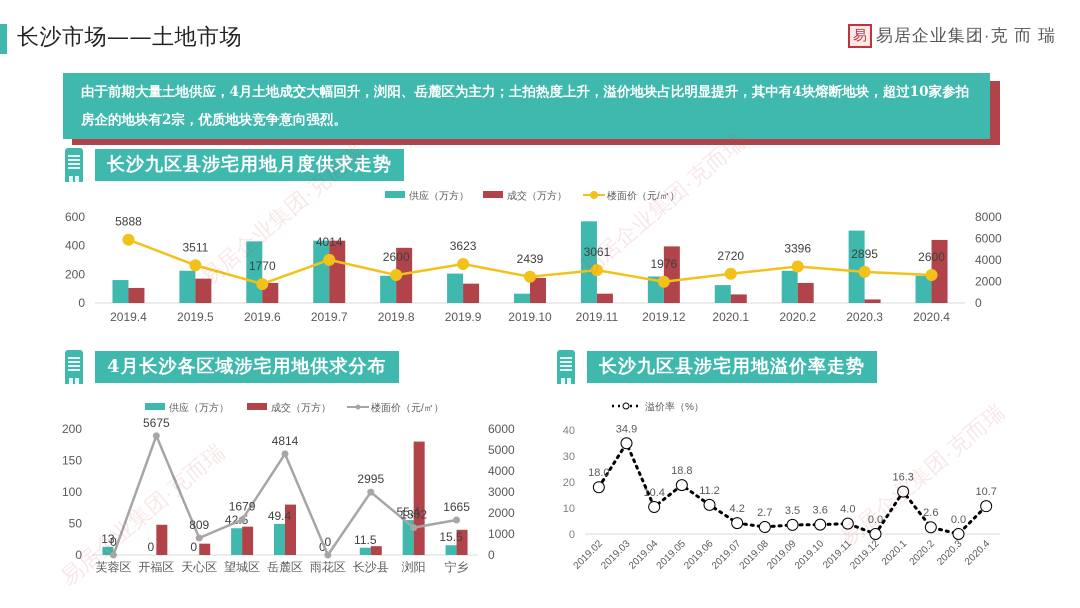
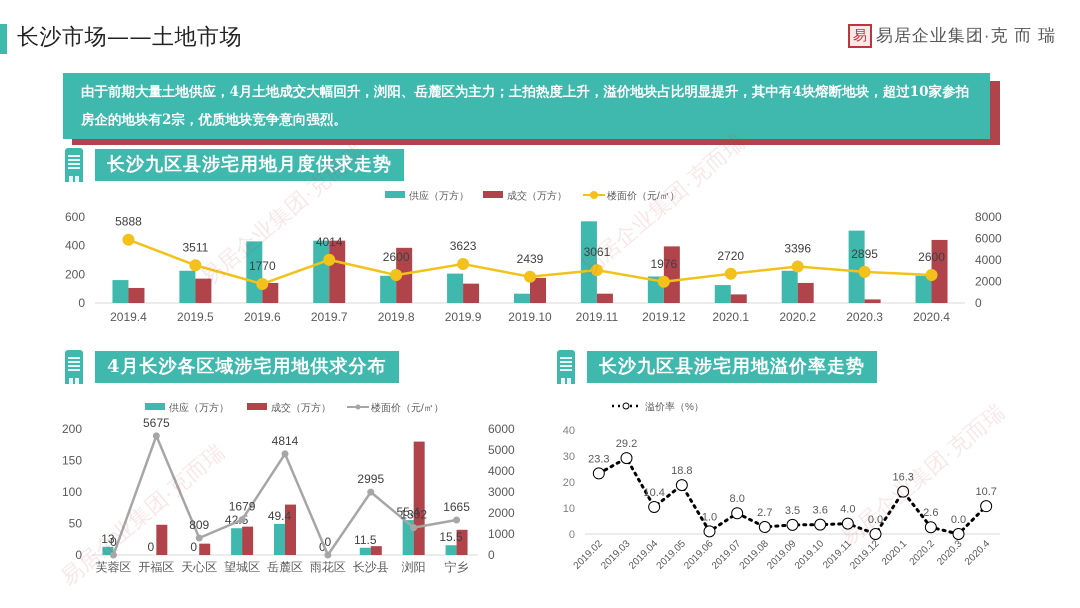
长沙九区县涉宅用地溢价率走势/2019.02: 18.0 -> 23.3
长沙九区县涉宅用地溢价率走势/2019.03: 34.9 -> 29.2
长沙九区县涉宅用地溢价率走势/2019.06: 11.2 -> 1.0
长沙九区县涉宅用地溢价率走势/2019.07: 4.2 -> 8.0
